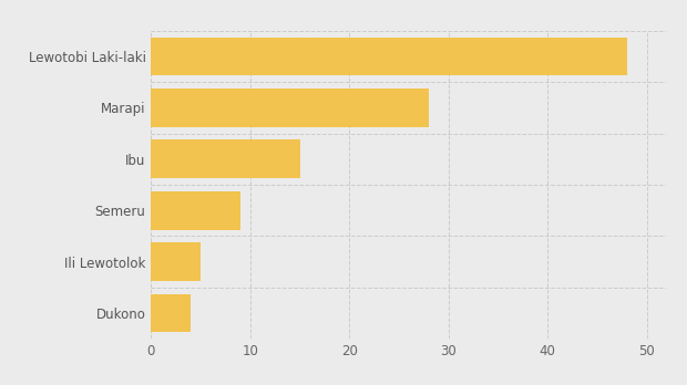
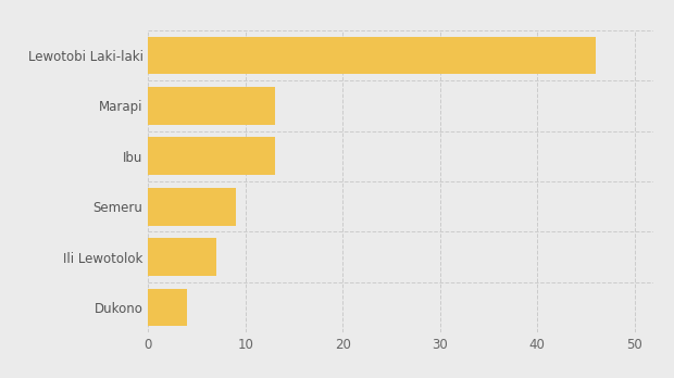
Lewotobi Laki-laki: 48 -> 46
Marapi: 28 -> 13
Ibu: 15 -> 13
Ili Lewotolok: 5 -> 7
